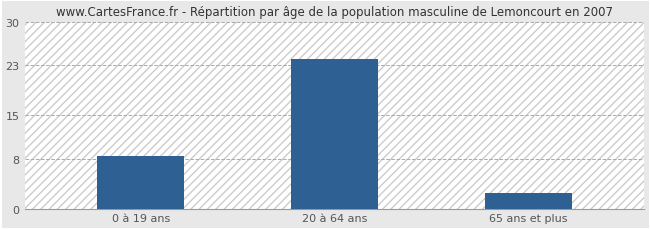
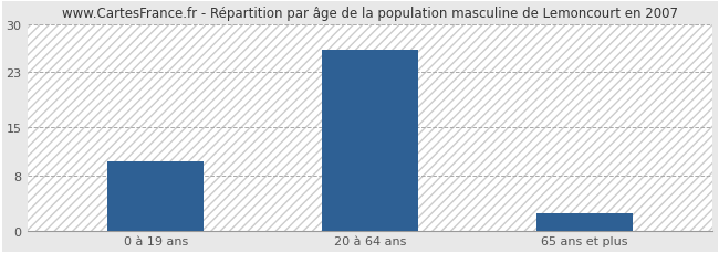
0 à 19 ans: 8.5 -> 10.0
20 à 64 ans: 24.0 -> 26.2
